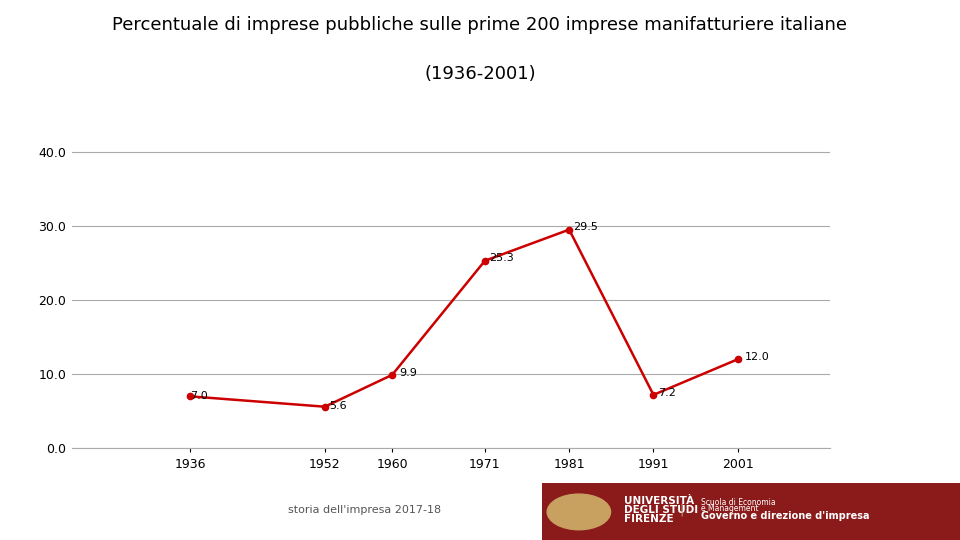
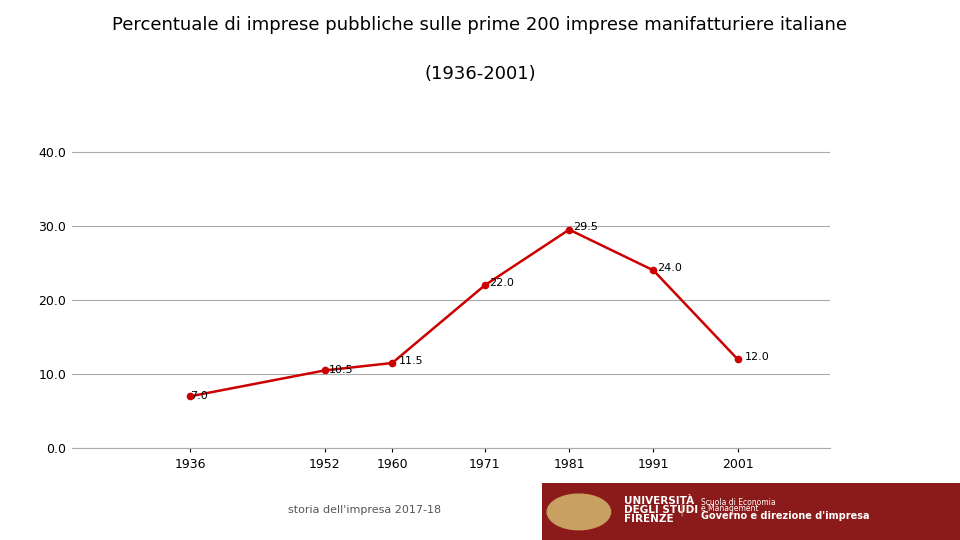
1952: 5.6 -> 10.5
1960: 9.9 -> 11.5
1971: 25.3 -> 22.0
1991: 7.2 -> 24.0
